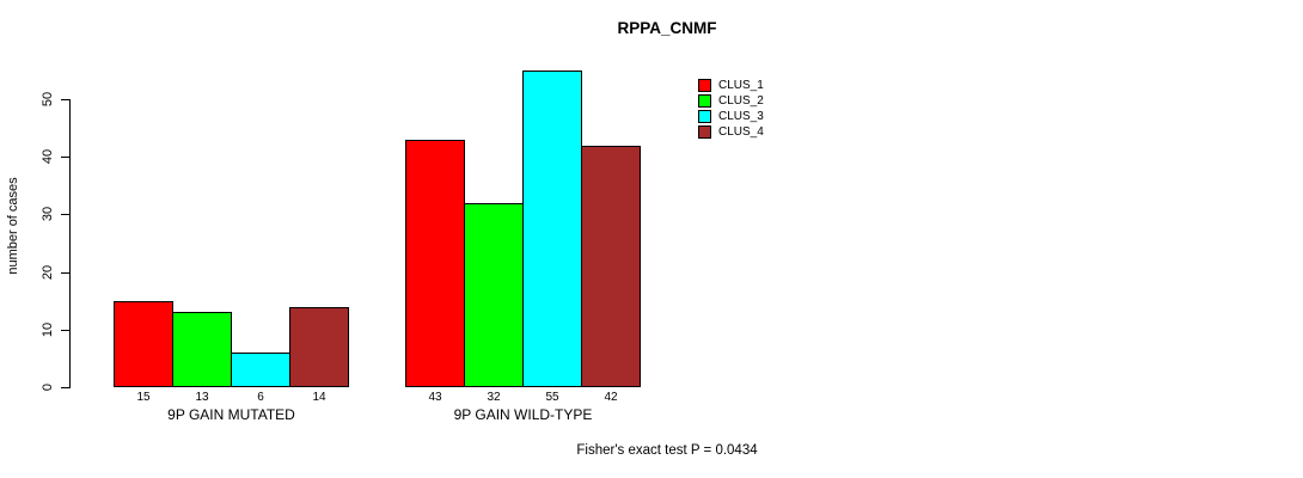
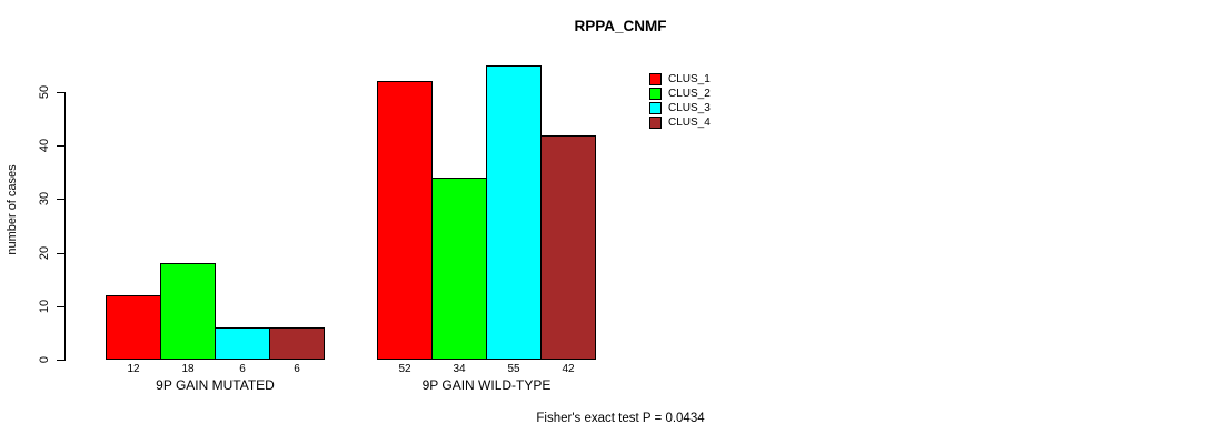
CLUS_1/9P GAIN MUTATED: 15 -> 12
CLUS_2/9P GAIN MUTATED: 13 -> 18
CLUS_4/9P GAIN MUTATED: 14 -> 6
CLUS_1/9P GAIN WILD-TYPE: 43 -> 52
CLUS_2/9P GAIN WILD-TYPE: 32 -> 34
